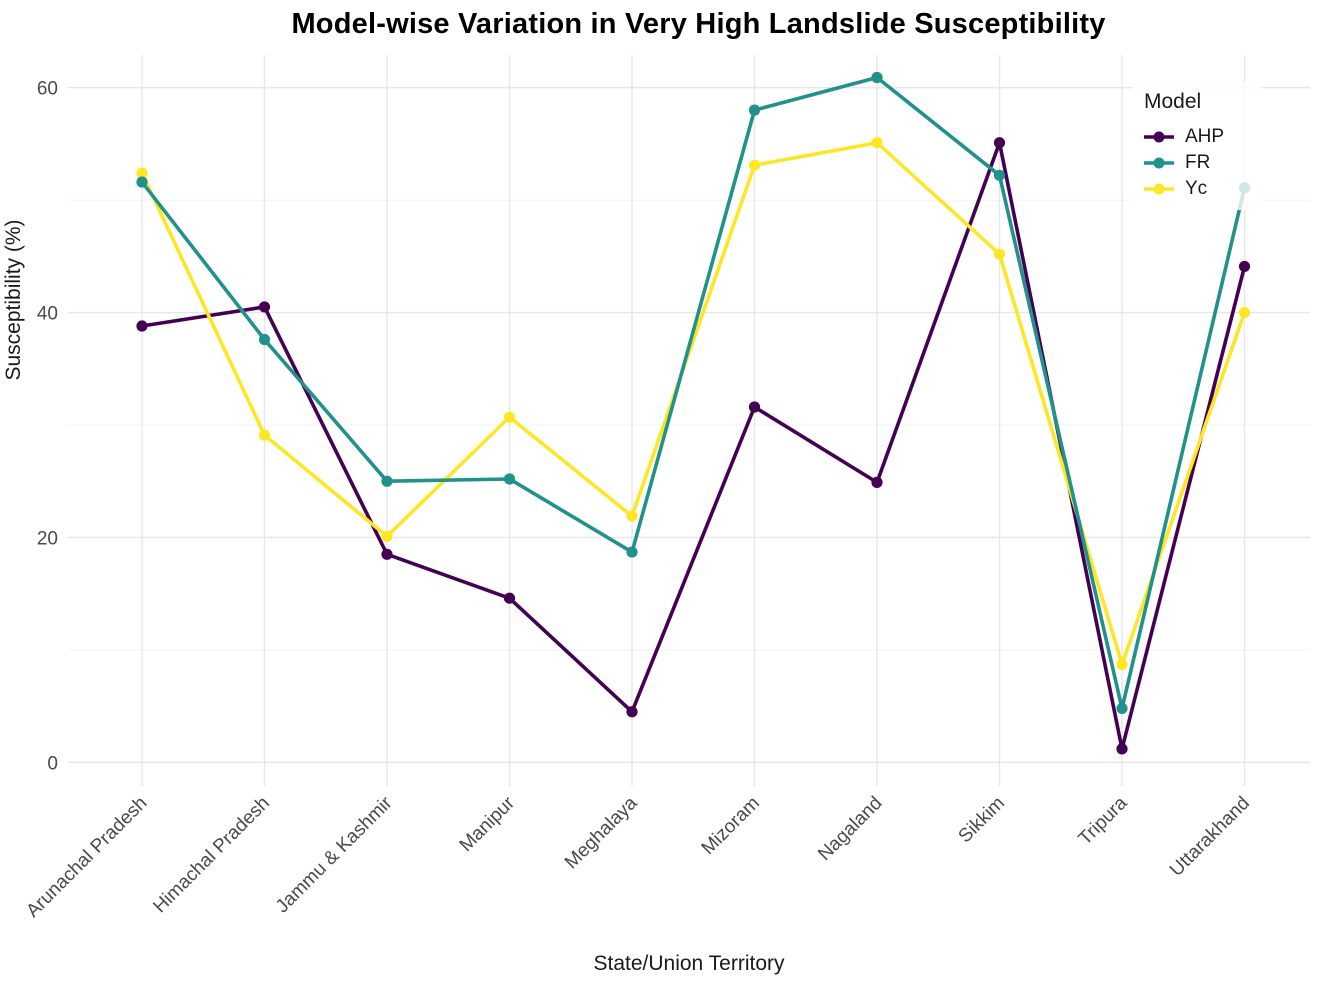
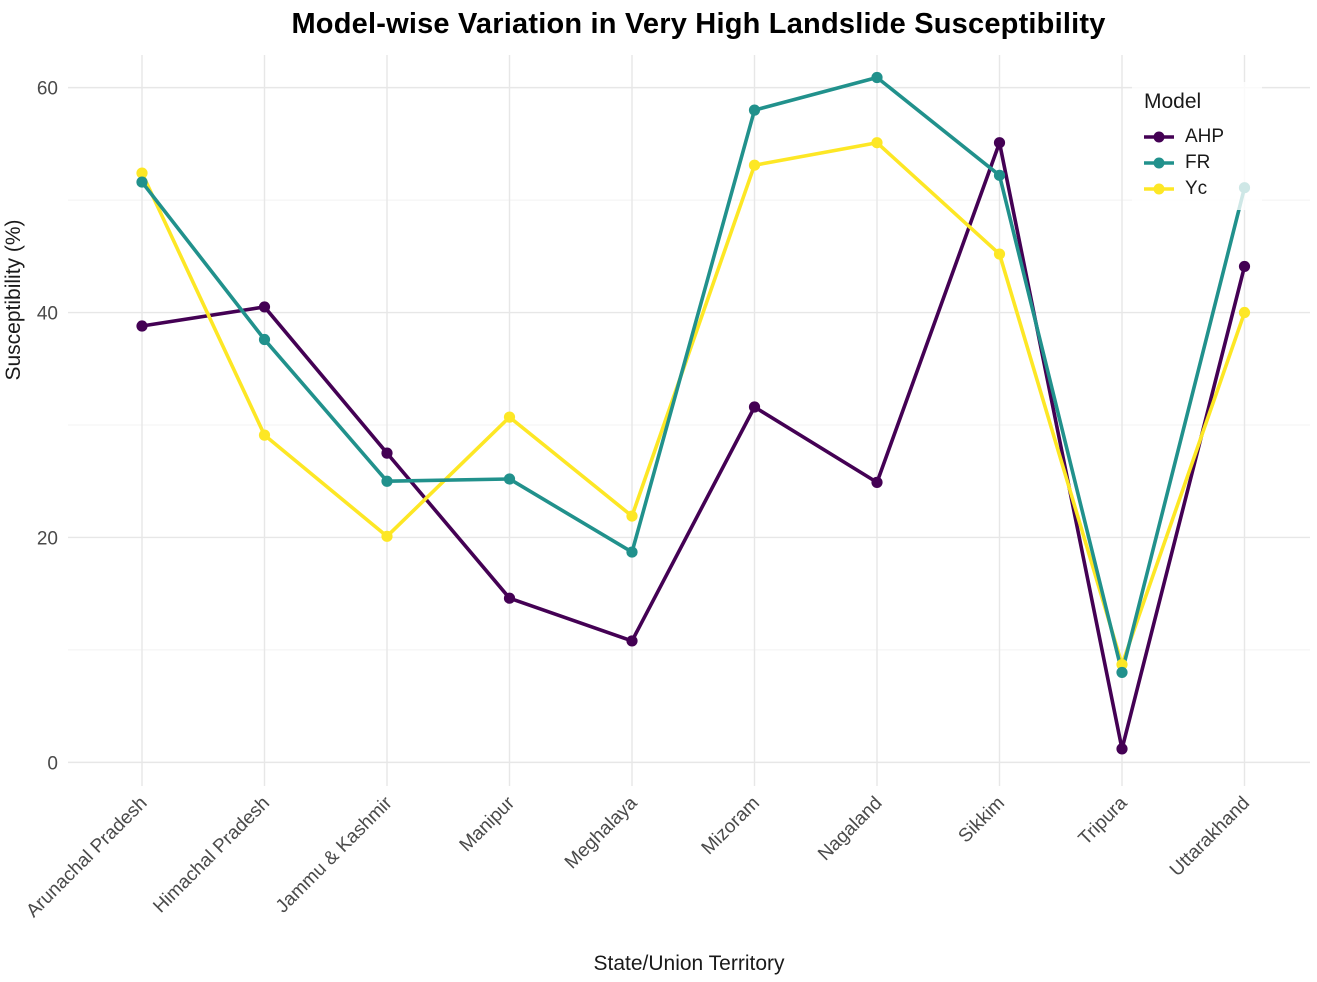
AHP/Jammu & Kashmir: 18.5 -> 27.5
AHP/Meghalaya: 4.5 -> 10.8
FR/Tripura: 4.8 -> 8.0
